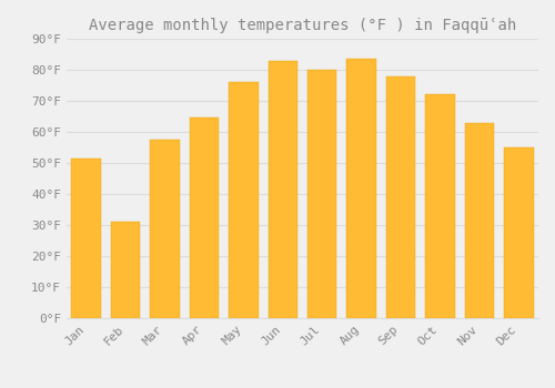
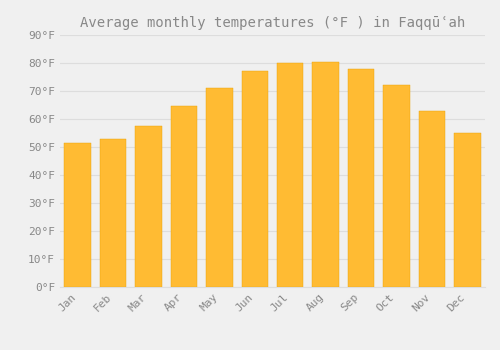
Feb: 31.0°F -> 53.0°F
May: 76.0°F -> 71.0°F
Jun: 83.0°F -> 77.0°F
Aug: 83.5°F -> 80.5°F
